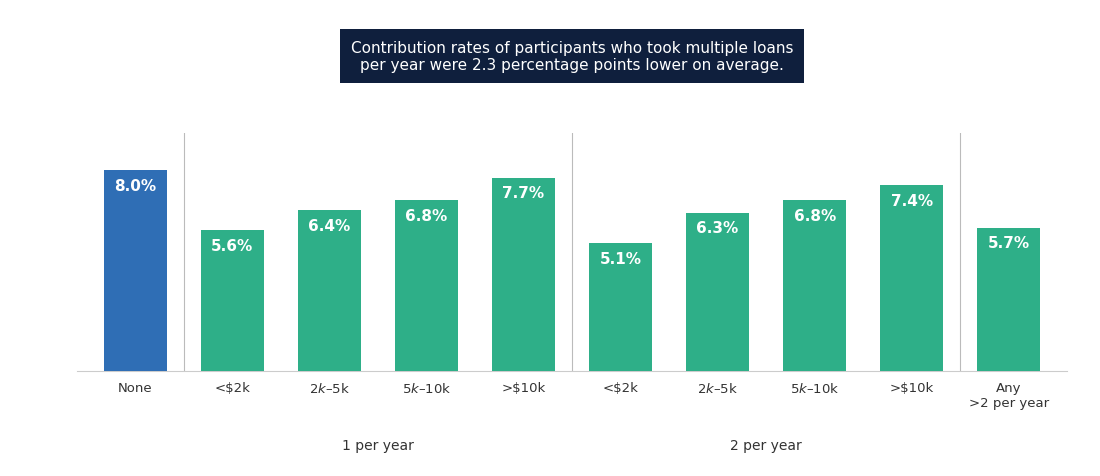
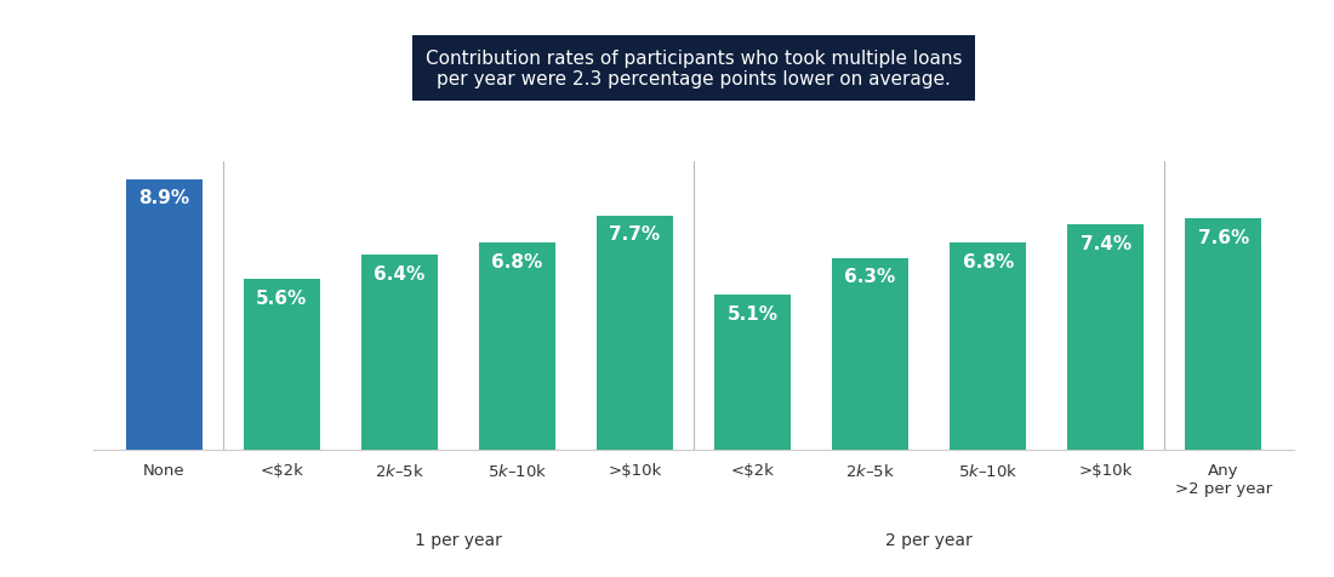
None: 8.0% -> 8.9%
Any >2 per year: 5.7% -> 7.6%
